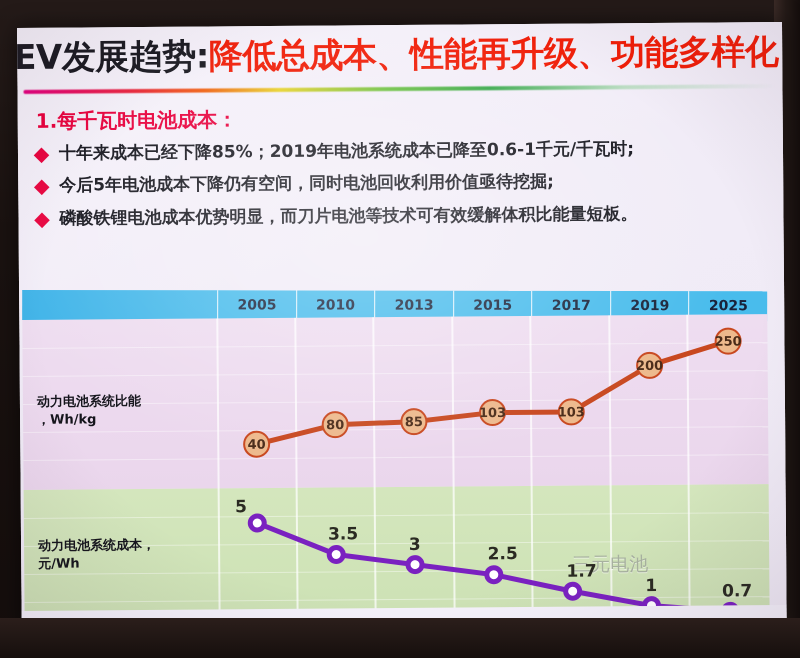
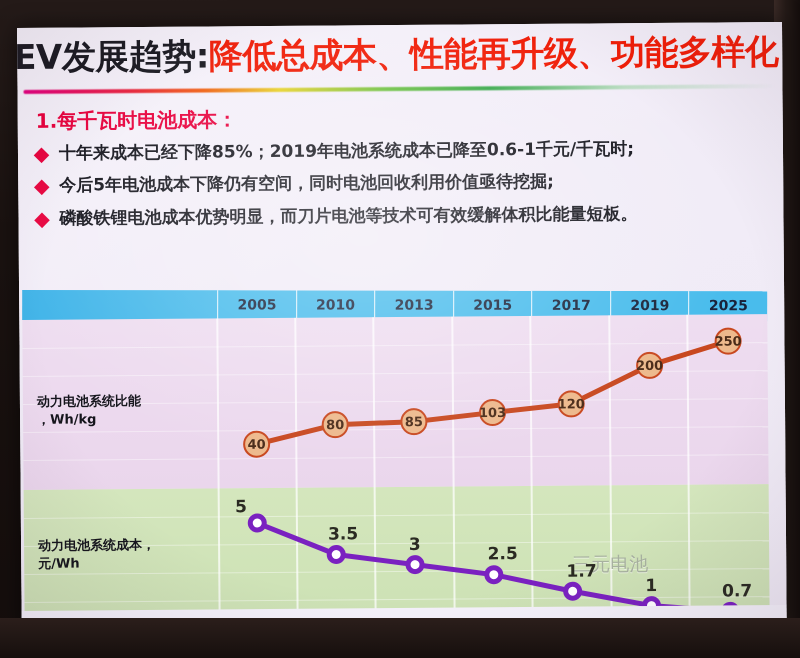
动力电池系统比能，Wh/kg/2017: 103 -> 120
